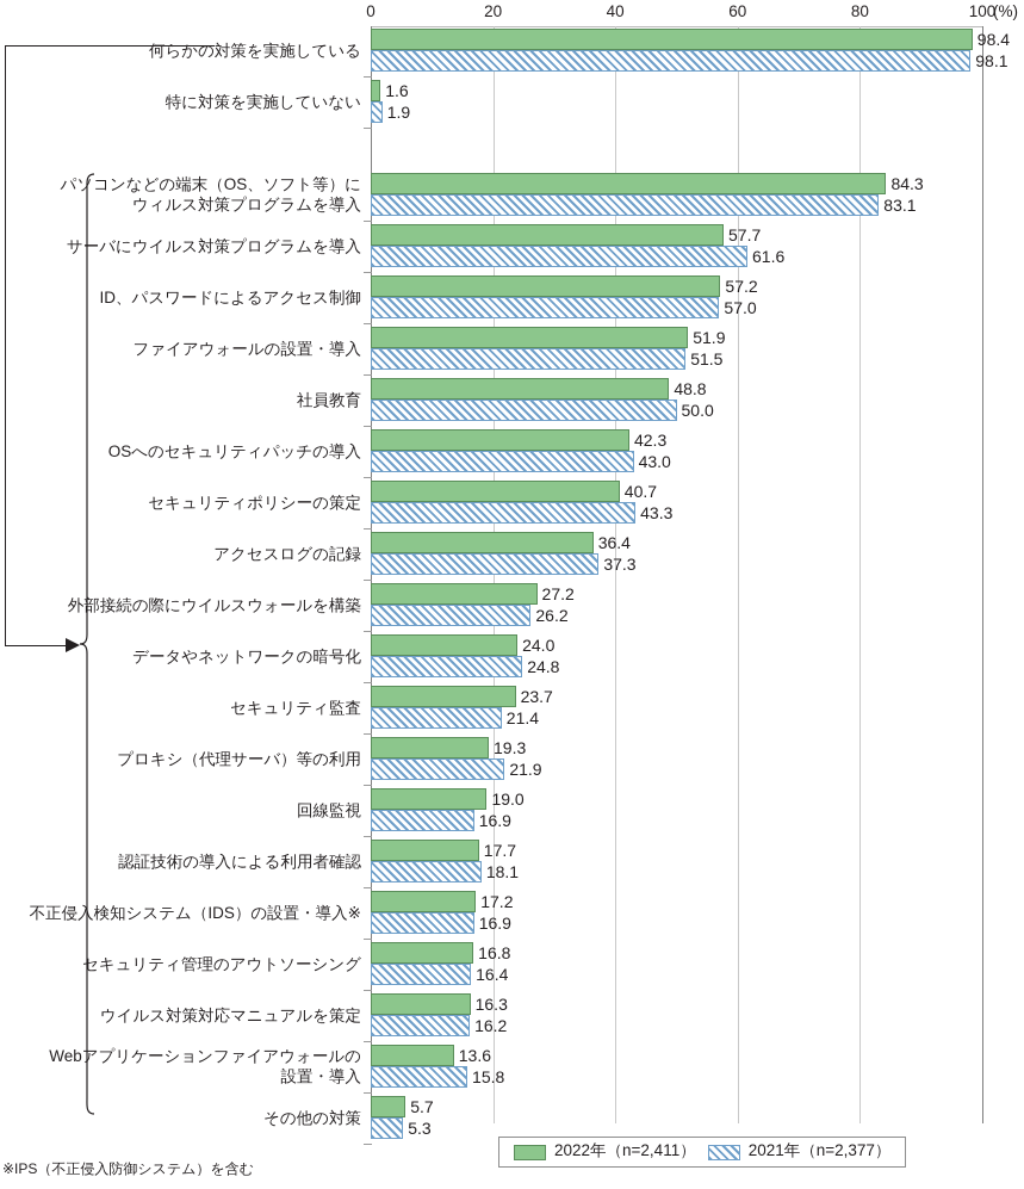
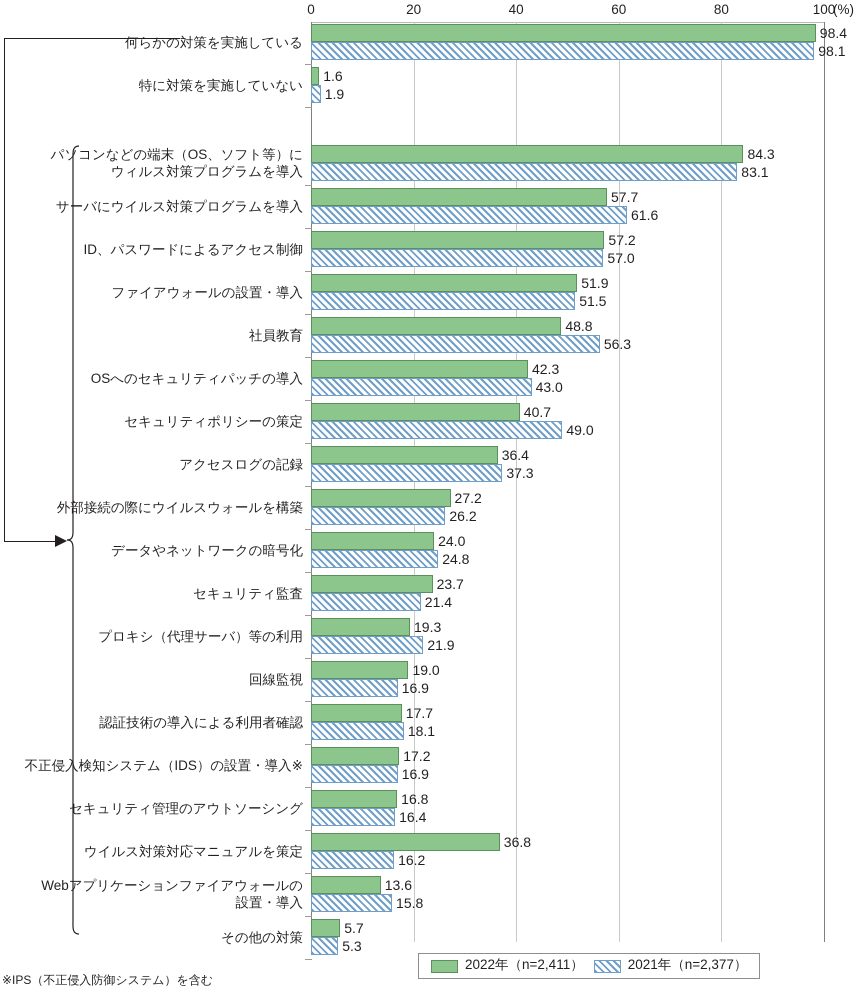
2021年（n=2,377）/社員教育: 50.0 -> 56.3
2021年（n=2,377）/セキュリティポリシーの策定: 43.3 -> 49.0
2022年（n=2,411）/ウイルス対策対応マニュアルを策定: 16.3 -> 36.8
